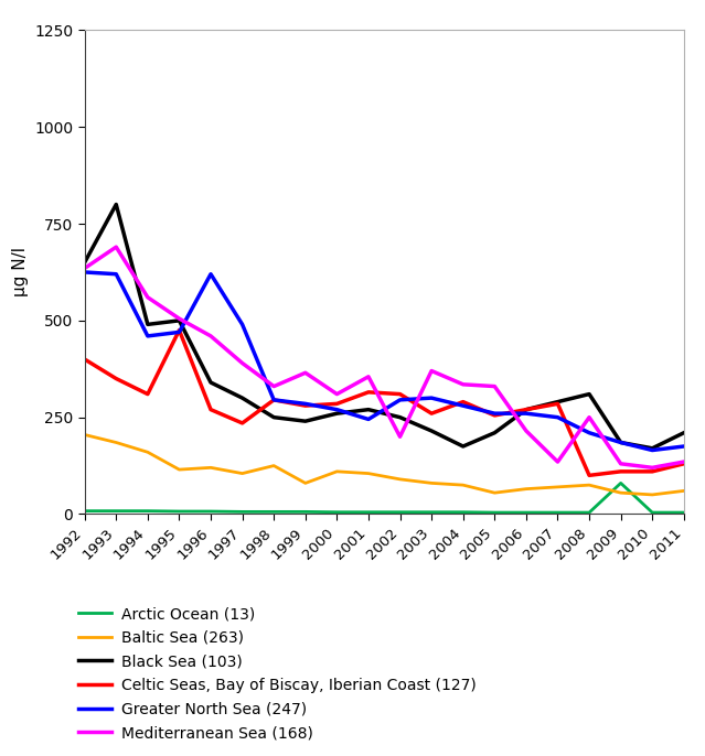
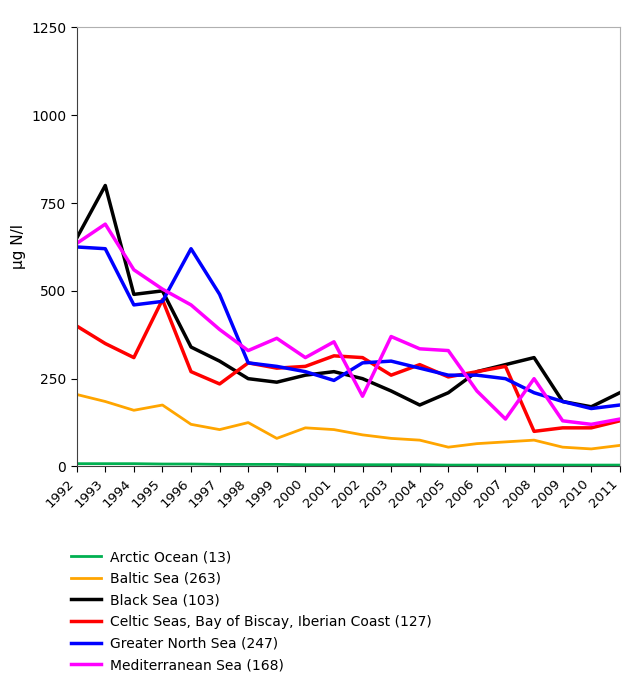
Baltic Sea (263)/1995: 115 -> 175
Arctic Ocean (13)/2009: 80 -> 4
